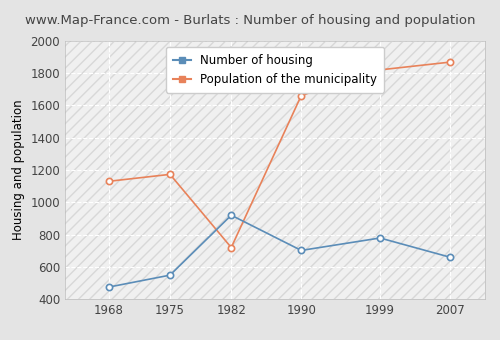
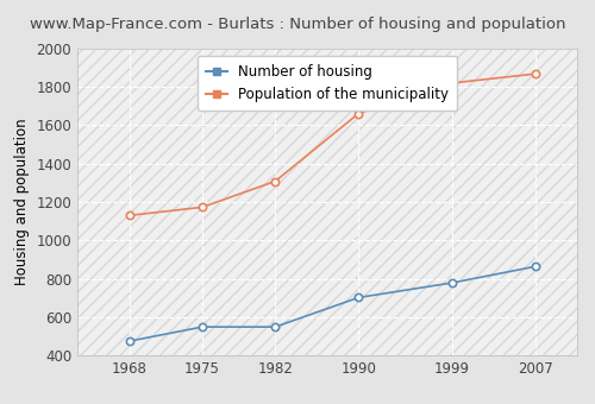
Number of housing/1982: 920 -> 550
Population of the municipality/1982: 720 -> 1310
Number of housing/2007: 660 -> 860
